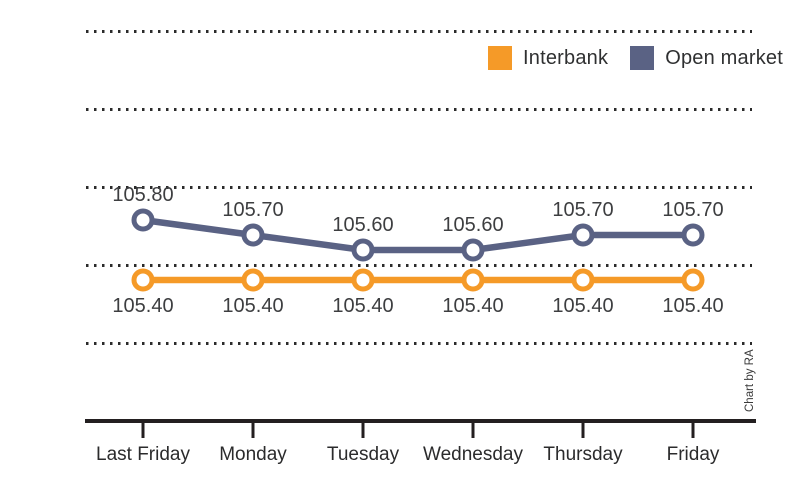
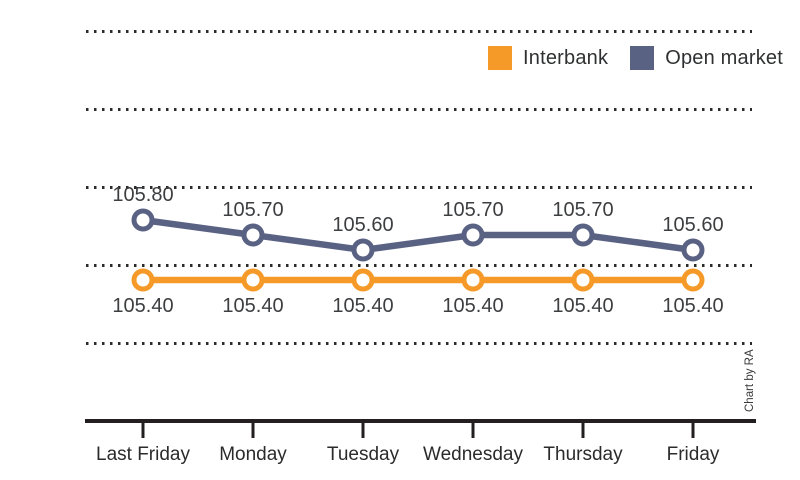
Open market/Wednesday: 105.60 -> 105.70
Open market/Friday: 105.70 -> 105.60
